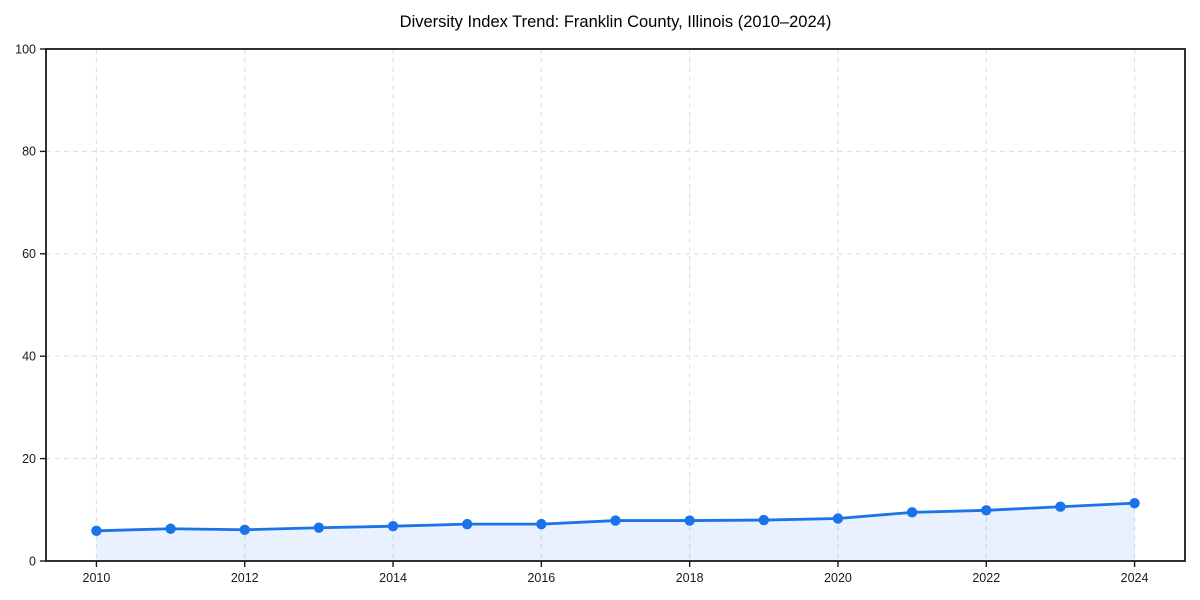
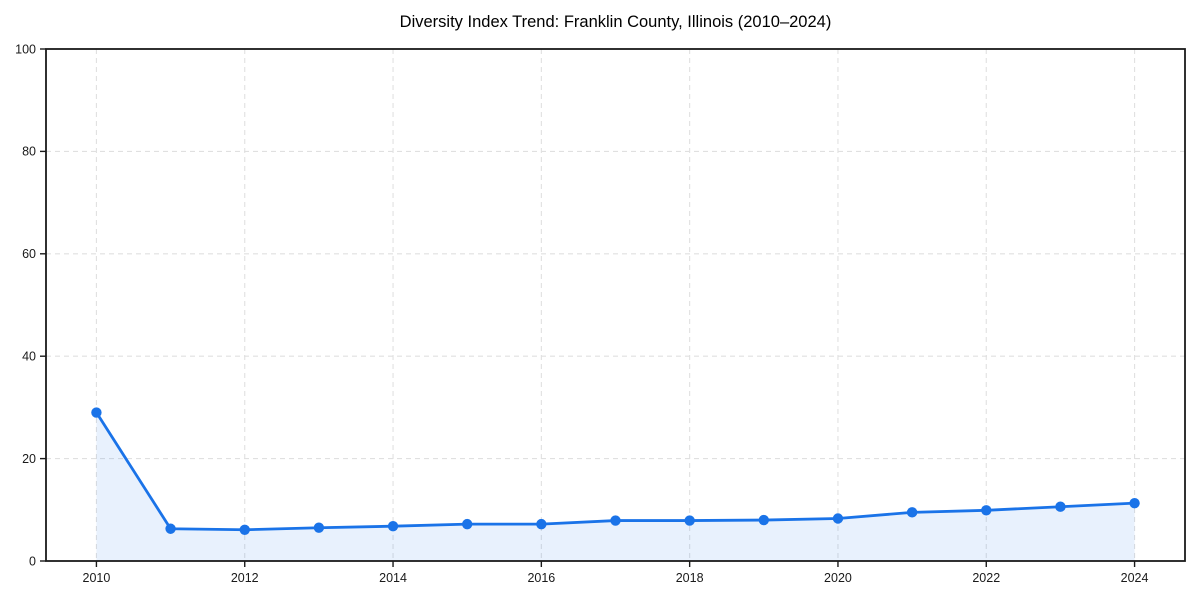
2010: 6 -> 29
